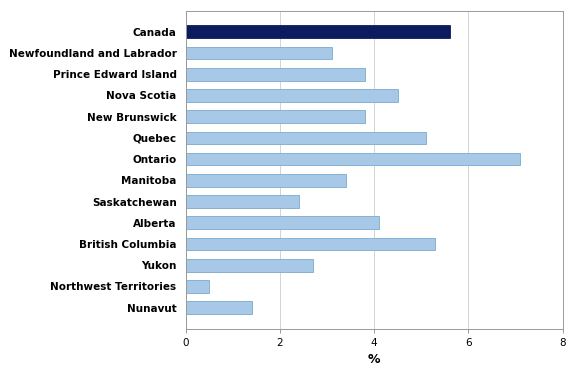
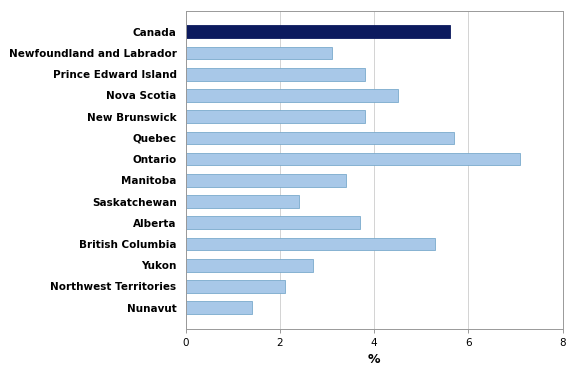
Quebec: 5.1 -> 5.7
Alberta: 4.1 -> 3.7
Northwest Territories: 0.5 -> 2.1
